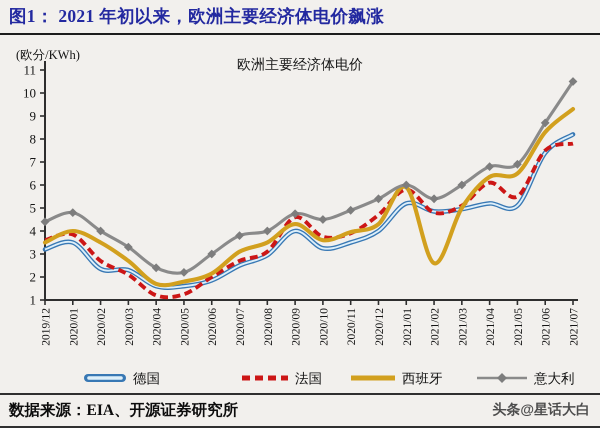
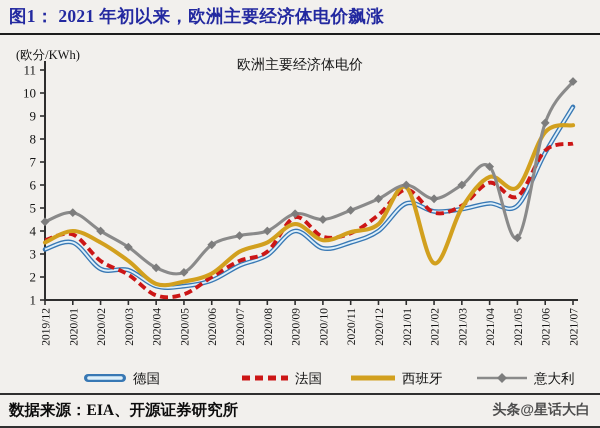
意大利/2020/06: 3.0 -> 3.4
西班牙/2021/05: 6.5 -> 5.9
意大利/2021/05: 6.9 -> 3.7
德国/2021/07: 8.2 -> 9.4
西班牙/2021/07: 9.3 -> 8.6
